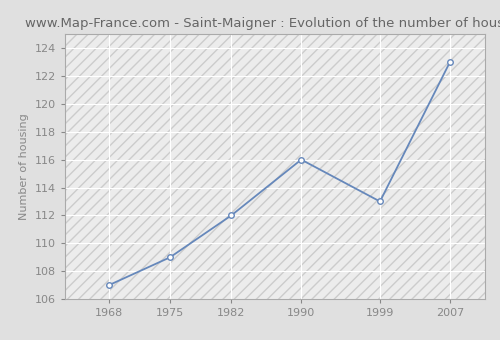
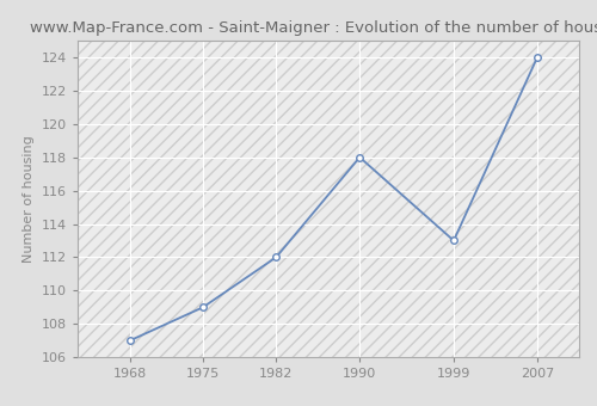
1990: 116 -> 118
2007: 123 -> 124
